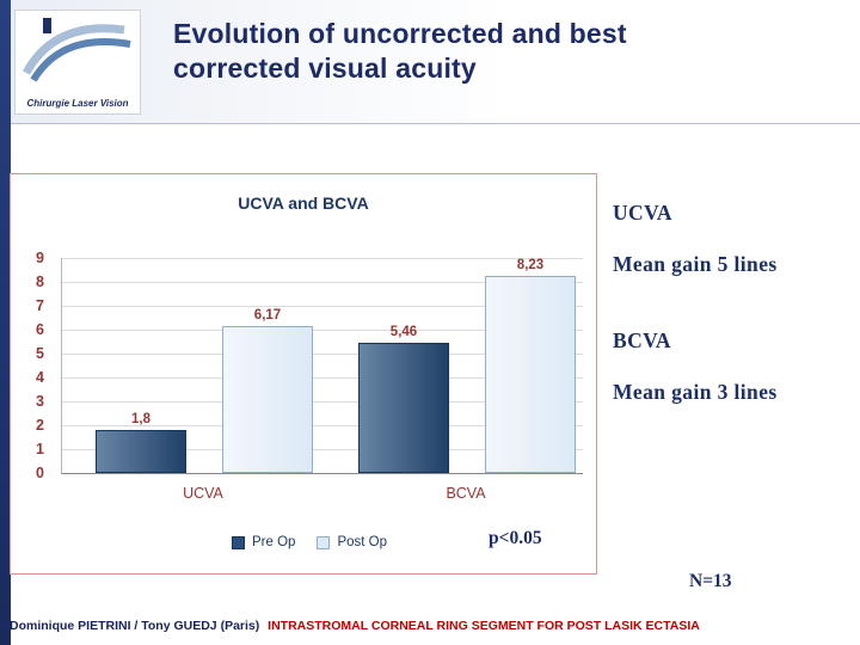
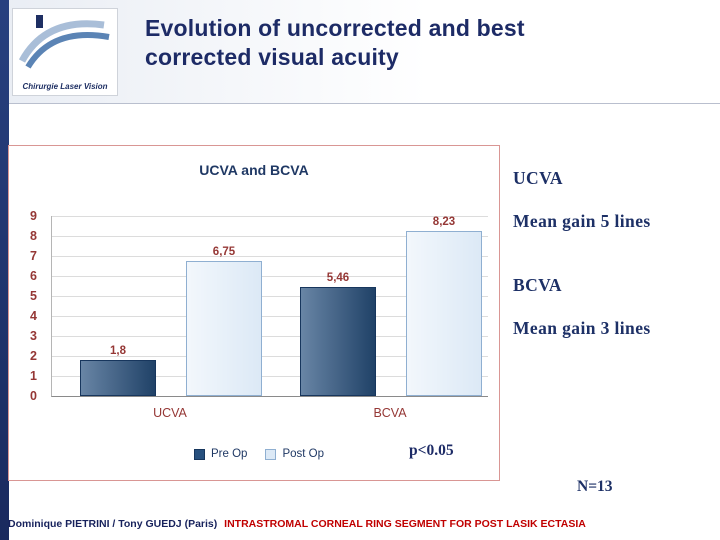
Post Op/UCVA: 6,17 -> 6,75
